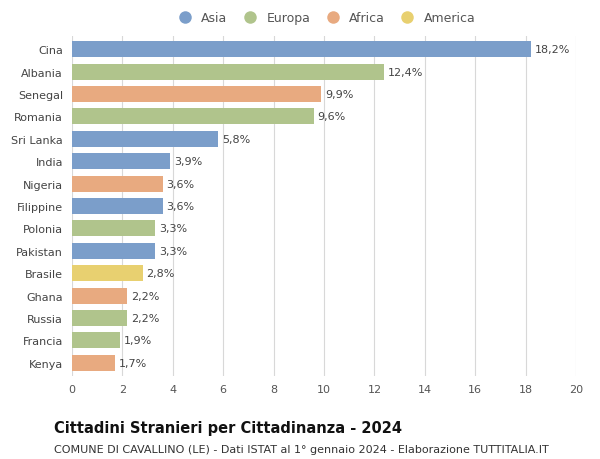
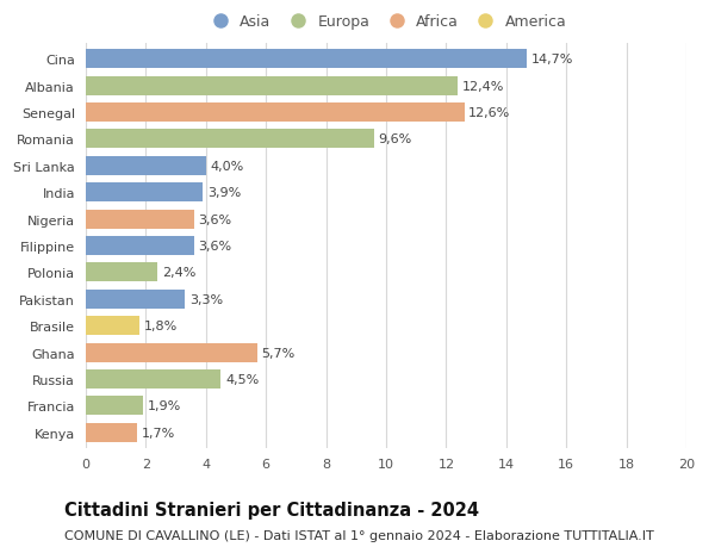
Cina: 18,2% -> 14,7%
Senegal: 9,9% -> 12,6%
Sri Lanka: 5,8% -> 4,0%
Polonia: 3,3% -> 2,4%
Brasile: 2,8% -> 1,8%
Ghana: 2,2% -> 5,7%
Russia: 2,2% -> 4,5%
